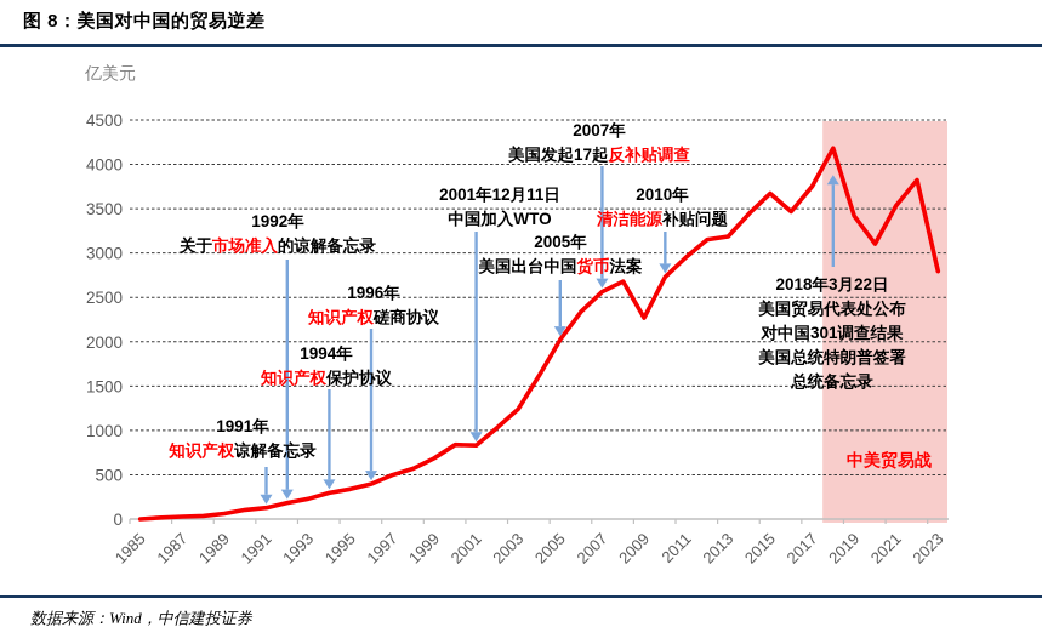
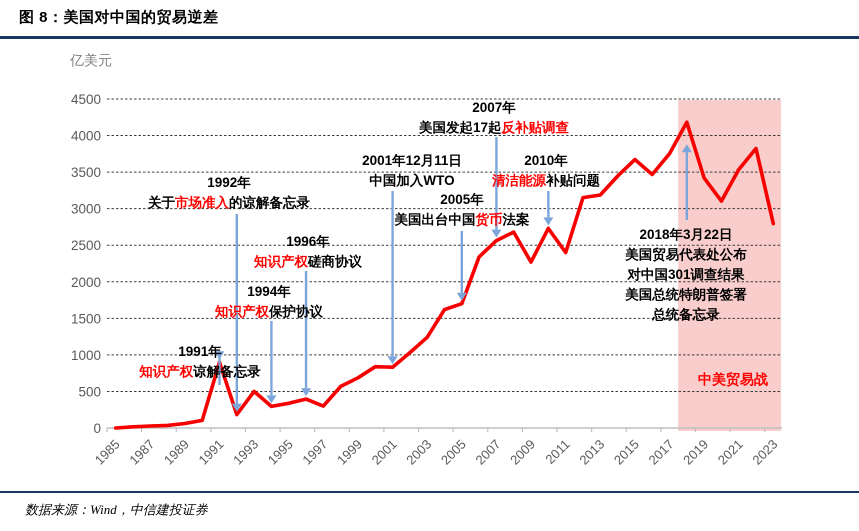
1991: 100 -> 900
1993: 200 -> 500
1997: 500 -> 300
2005: 2000 -> 1700
2011: 3000 -> 2400
